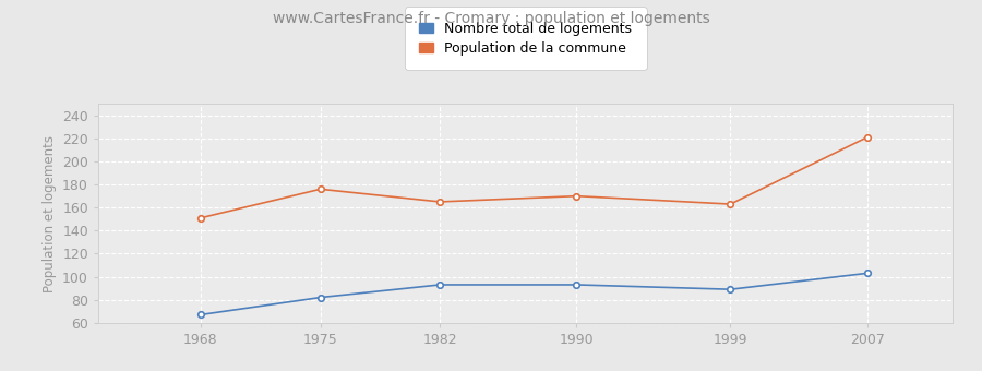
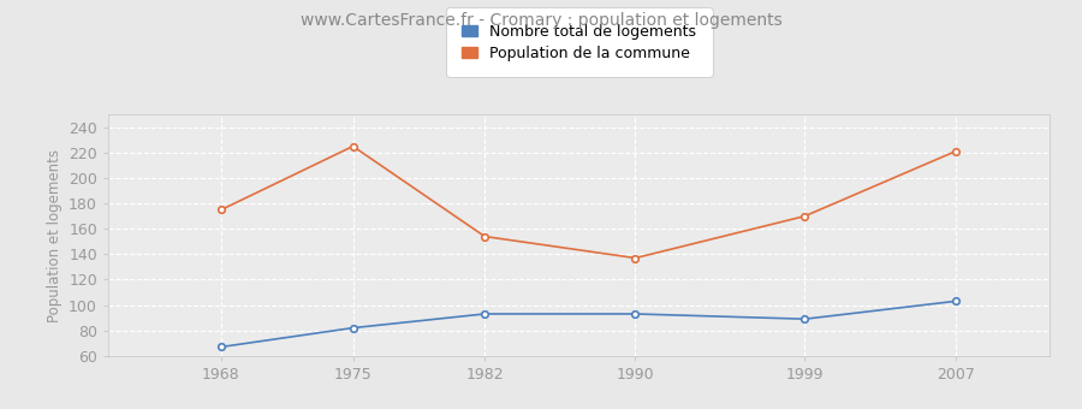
Population de la commune/1968: 151 -> 175
Population de la commune/1975: 176 -> 225
Population de la commune/1982: 165 -> 154
Population de la commune/1990: 170 -> 137
Population de la commune/1999: 163 -> 170
